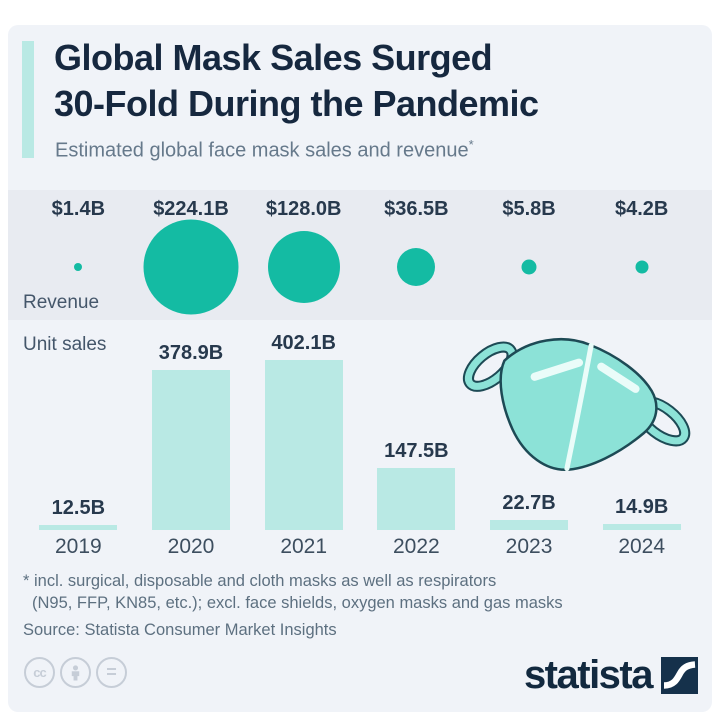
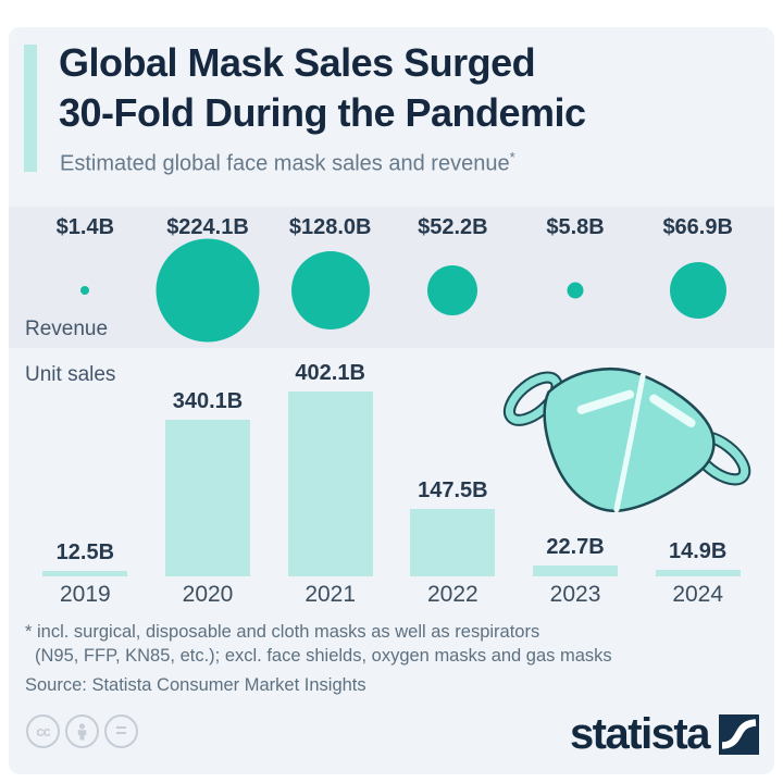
Unit sales/2020: 378.9B -> 340.1B
Revenue/2022: $36.5B -> $52.2B
Revenue/2024: $4.2B -> $66.9B
